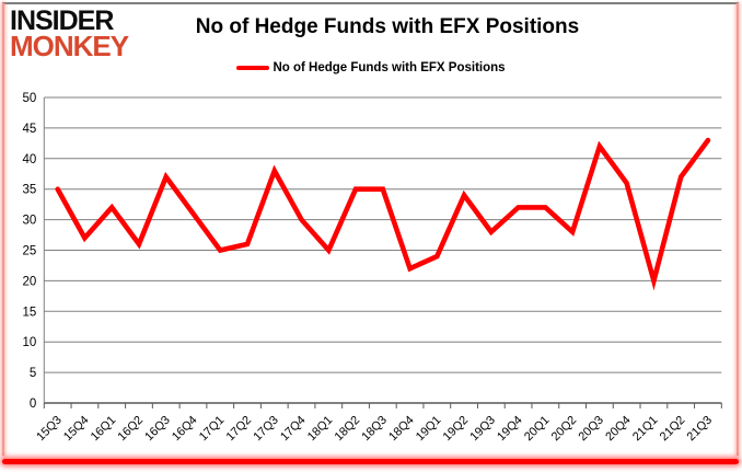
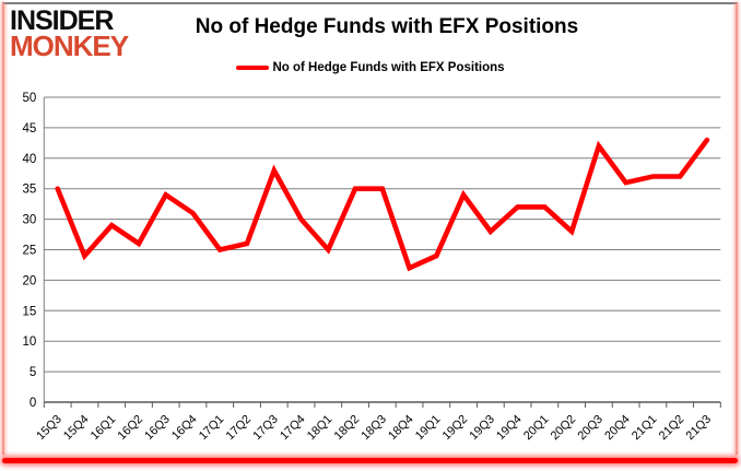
15Q4: 27 -> 24
16Q1: 32 -> 29
16Q3: 37 -> 34
21Q1: 20 -> 37
